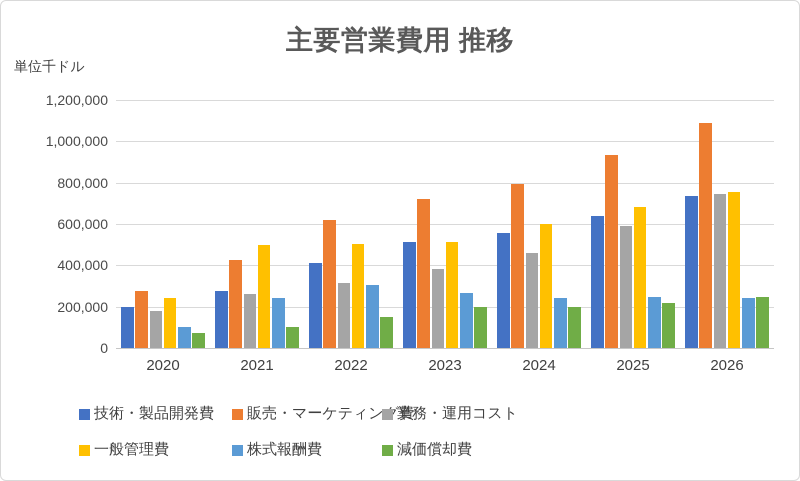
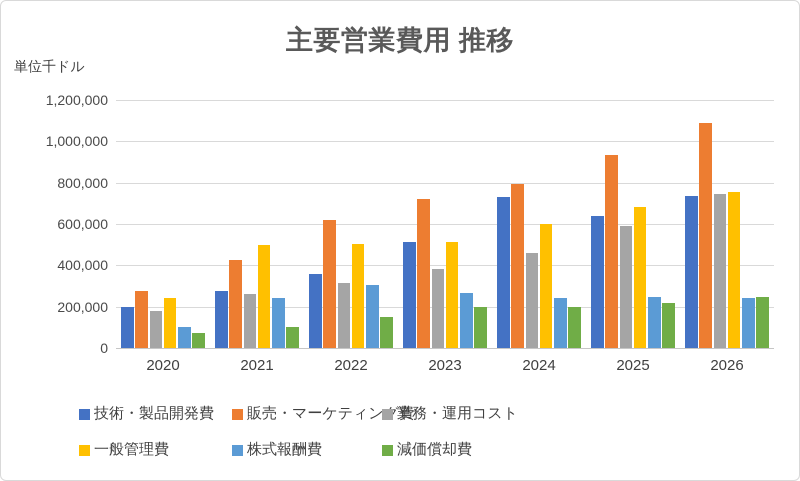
技術・製品開発費/2022: 410000 -> 360000
技術・製品開発費/2024: 560000 -> 730000
